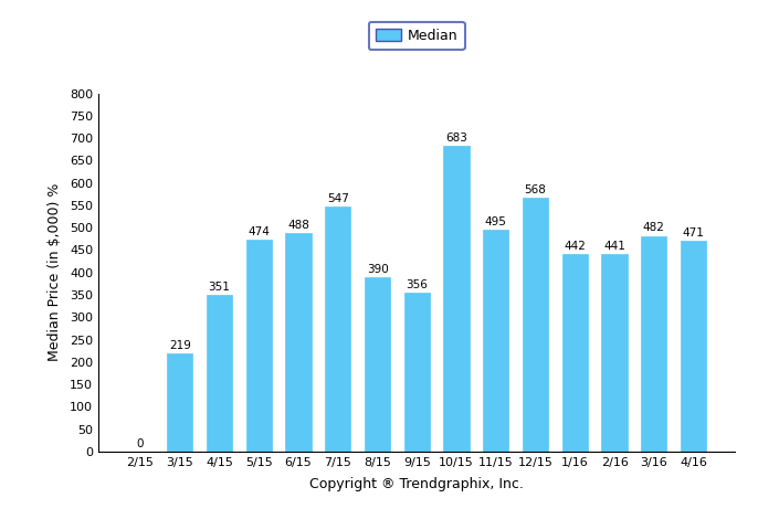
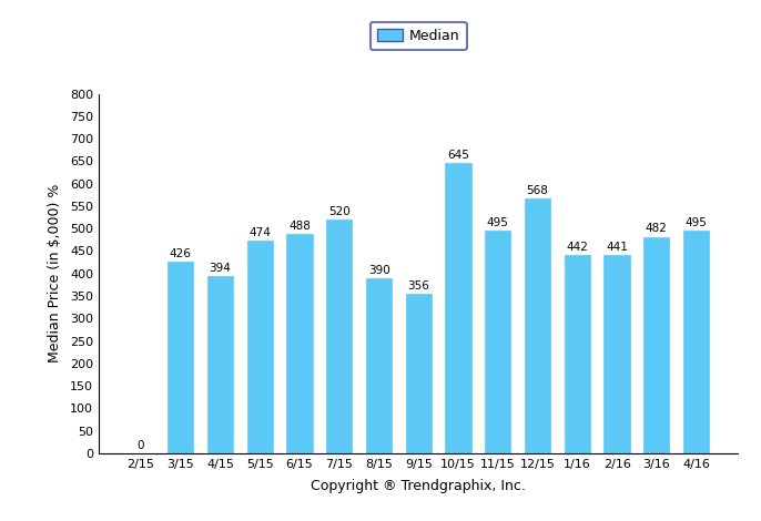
3/15: 219 -> 426
4/15: 351 -> 394
7/15: 547 -> 520
10/15: 683 -> 645
4/16: 471 -> 495
